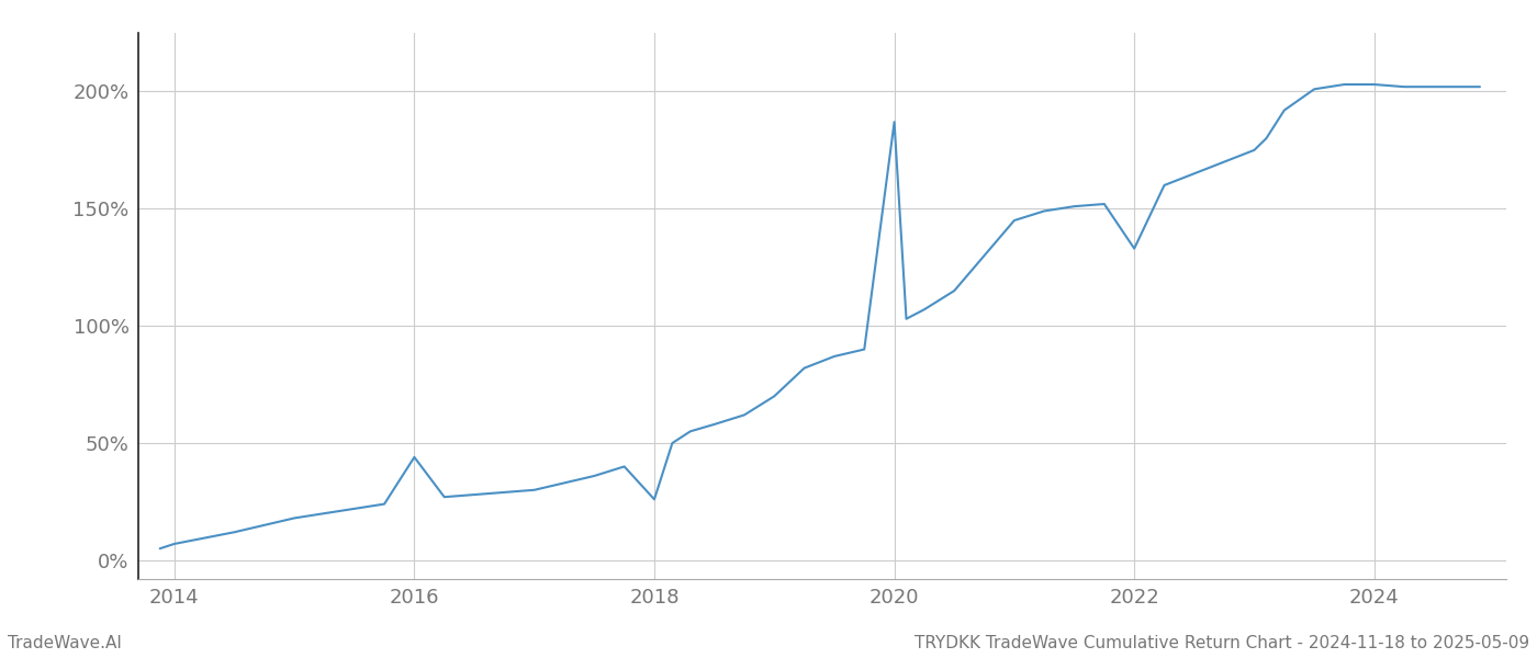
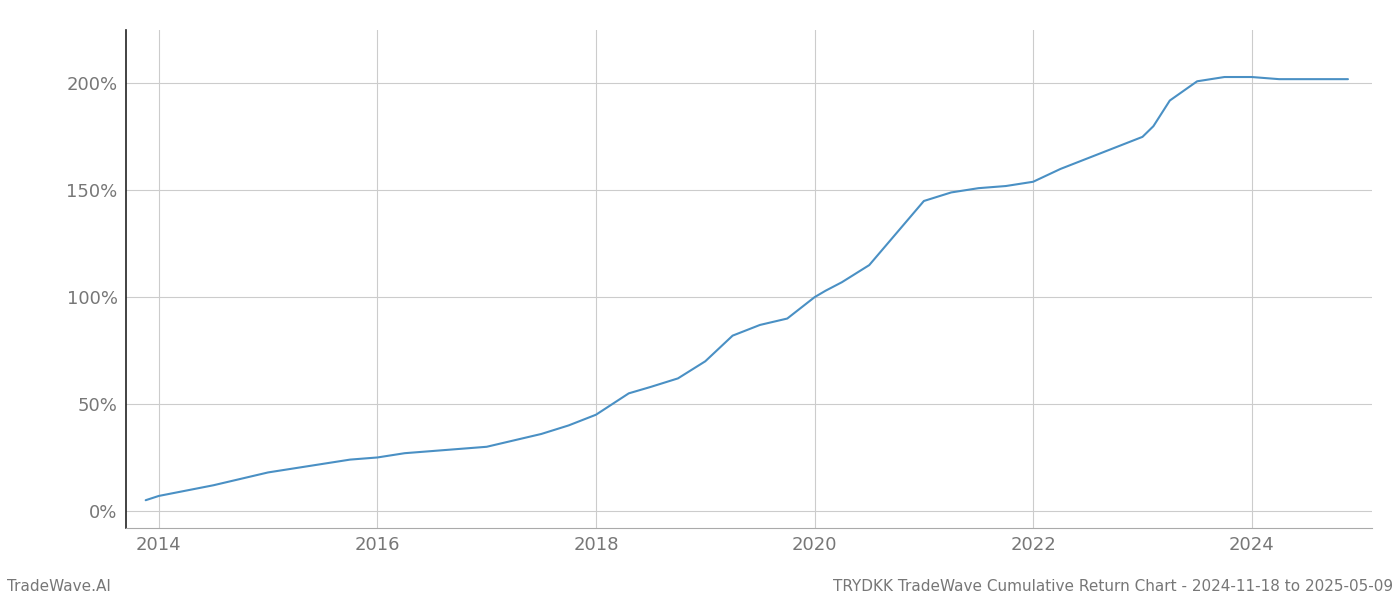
2016: 44% -> 25%
2018: 26% -> 45%
2020: 187% -> 100%
2022: 133% -> 154%
